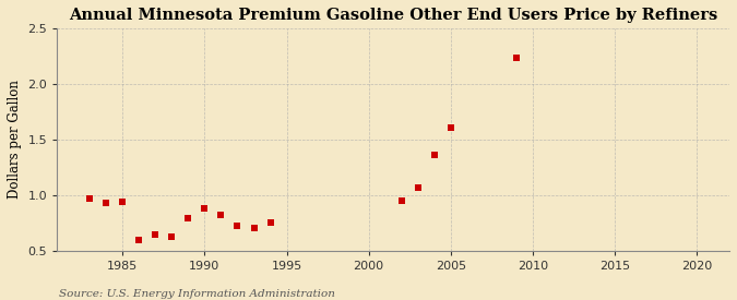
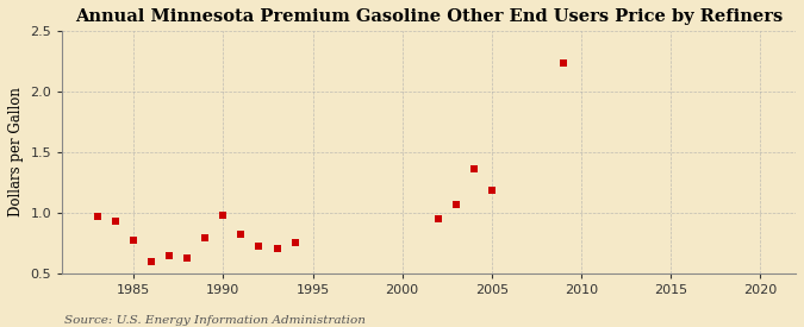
1985: 0.94 -> 0.77
1990: 0.88 -> 0.98
2005: 1.61 -> 1.19
